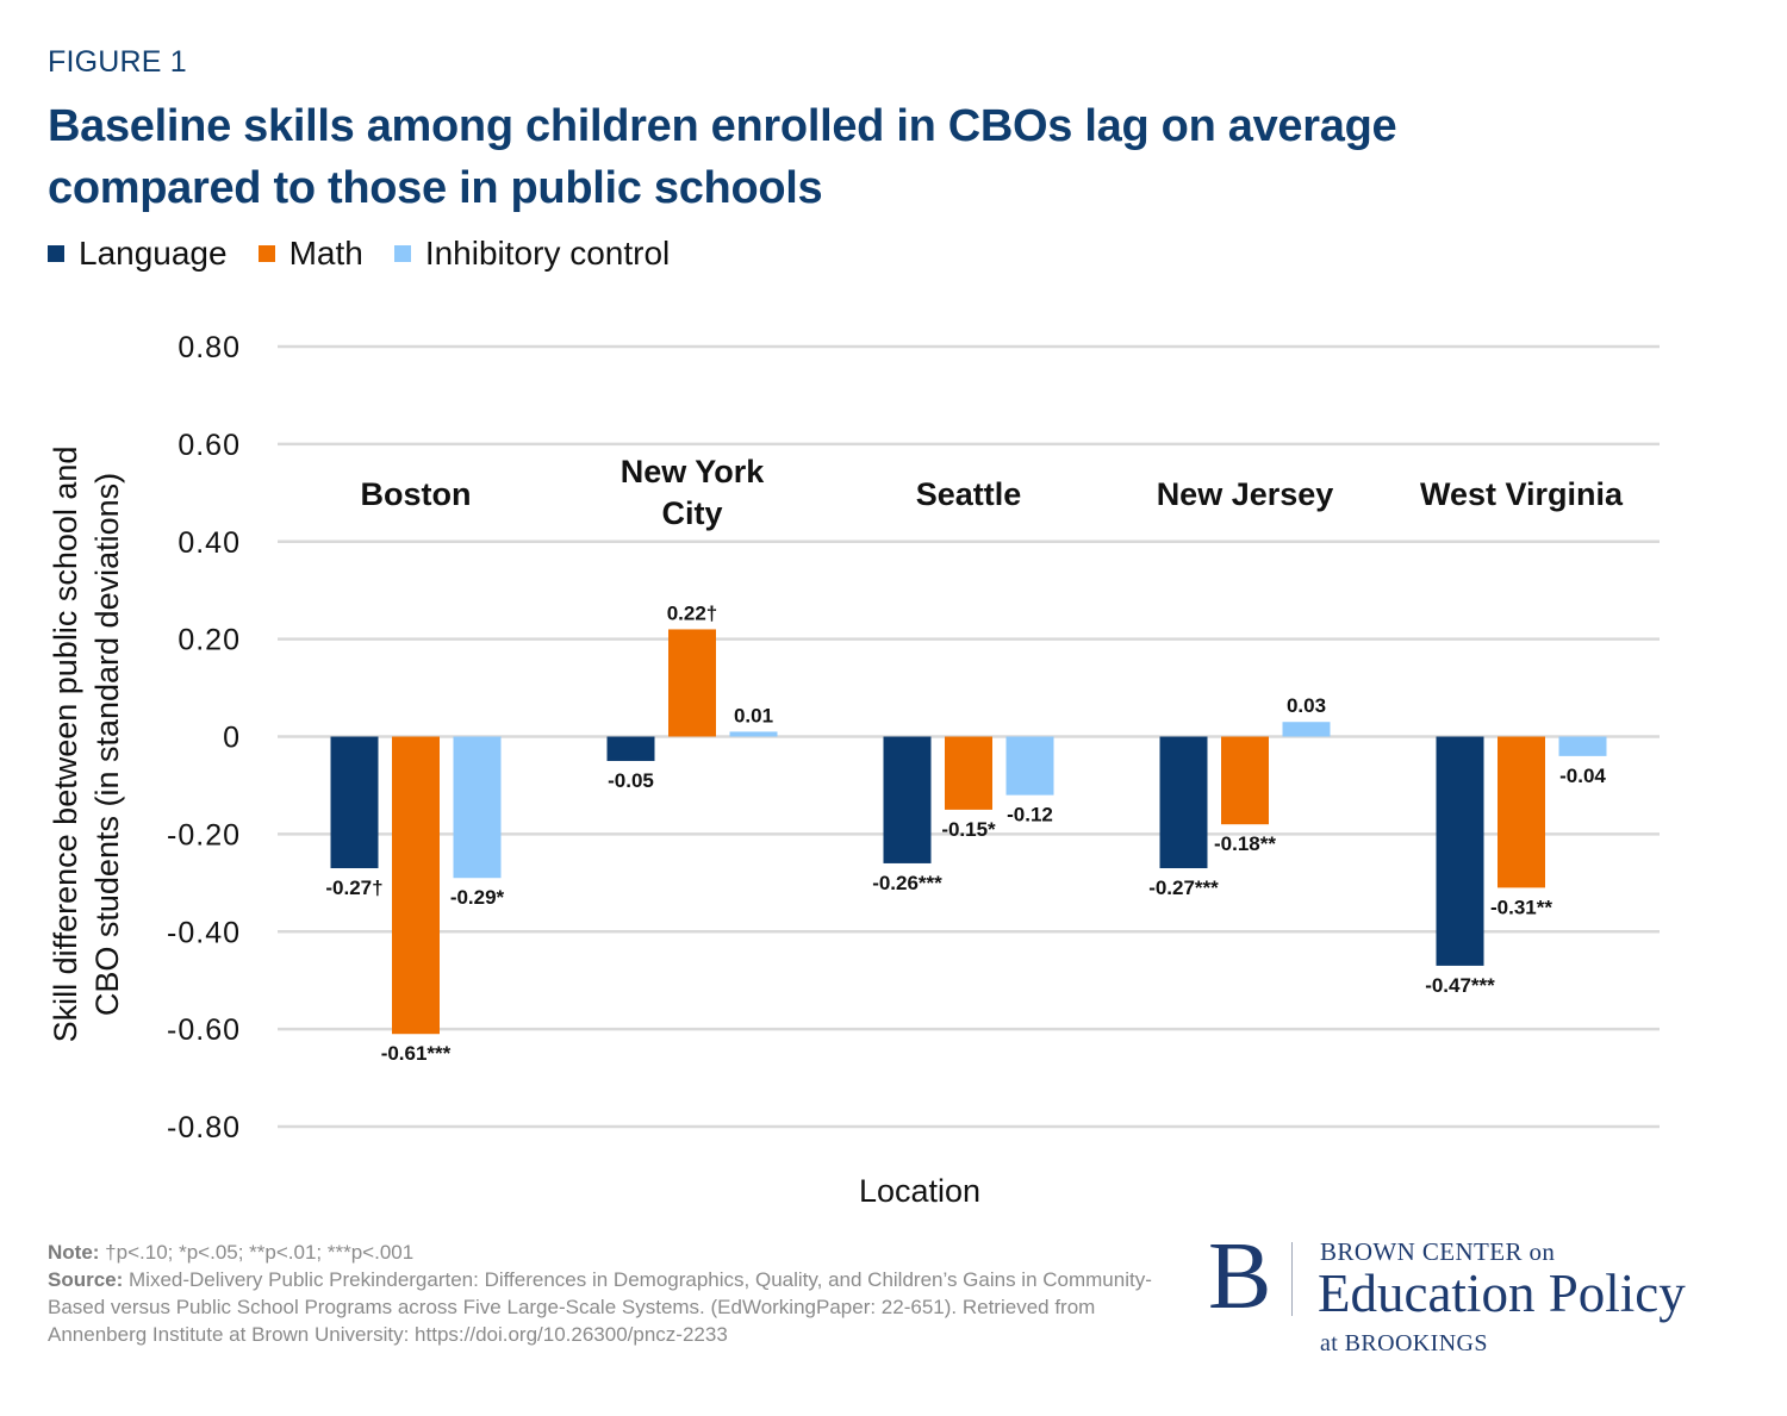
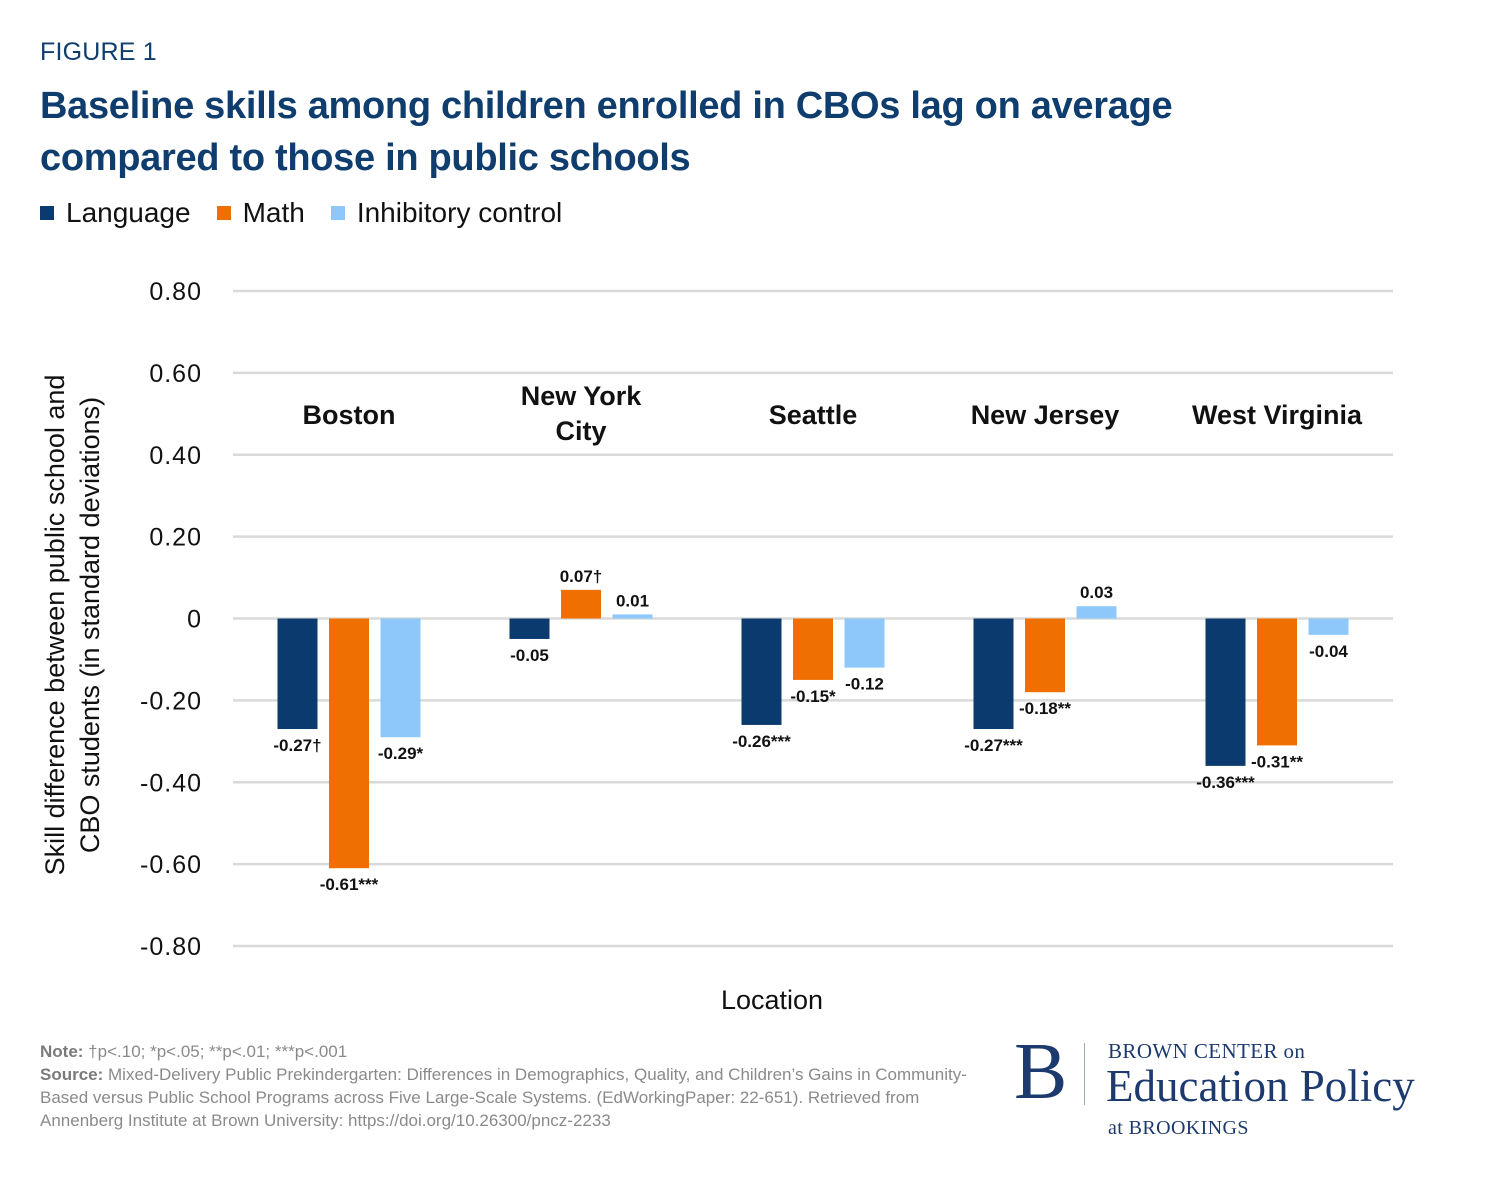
Math/New York City: 0.22 -> 0.07
Language/West Virginia: -0.47 -> -0.36
